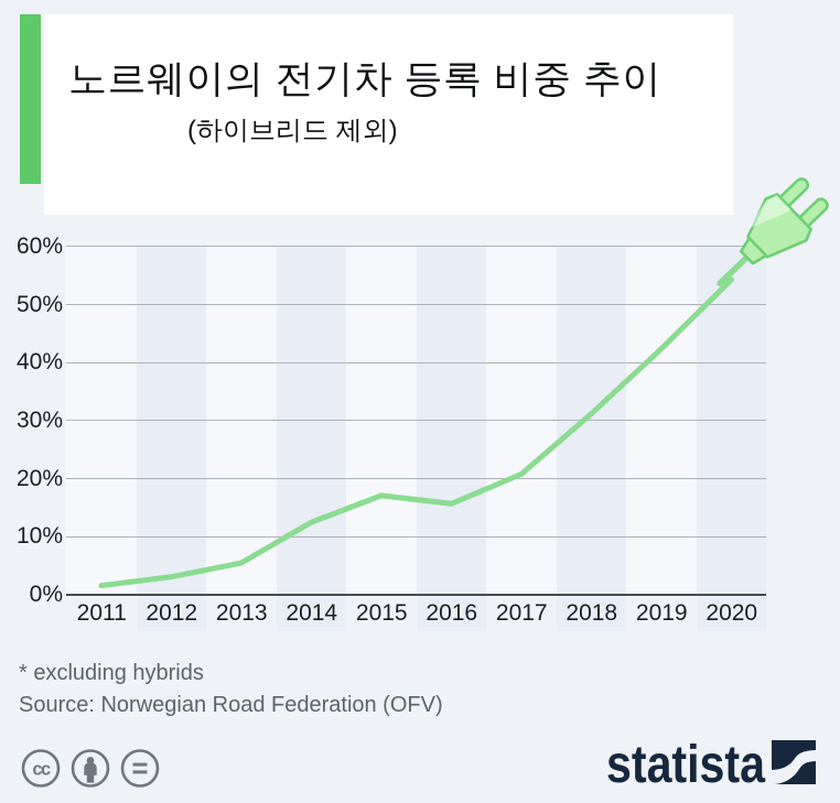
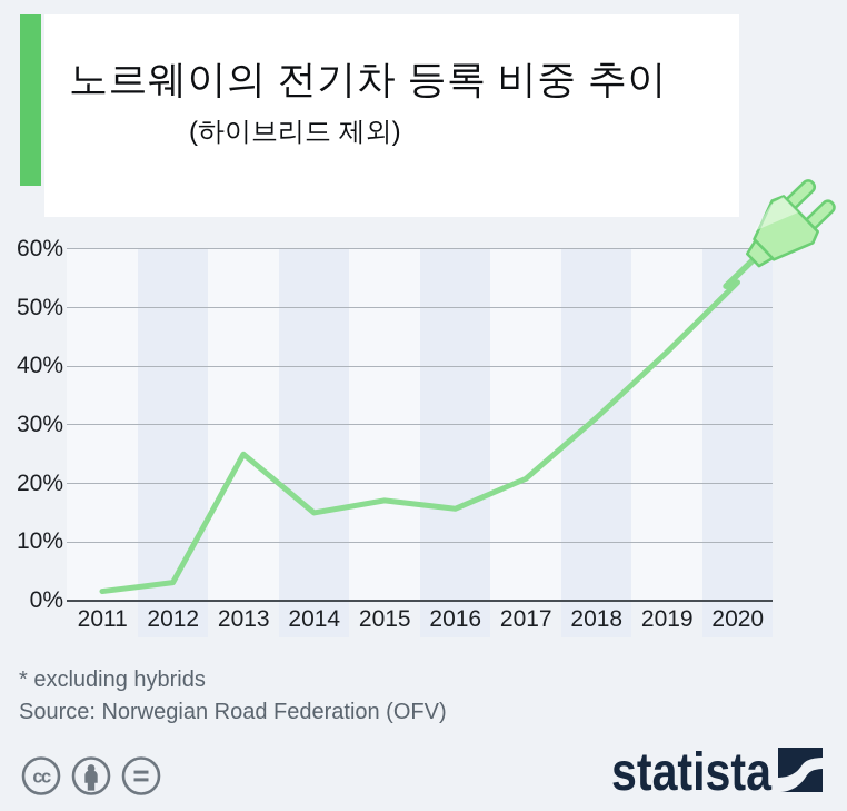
2013: 6% -> 25%
2014: 12% -> 15%
